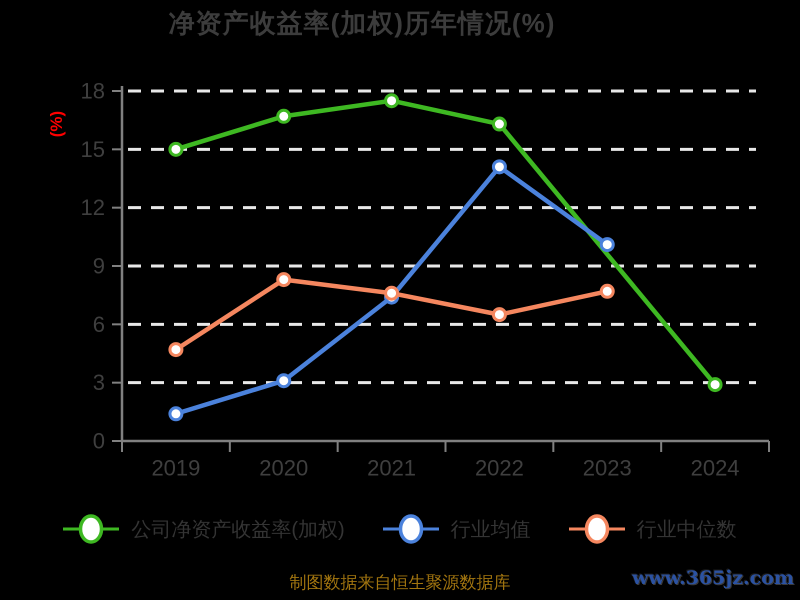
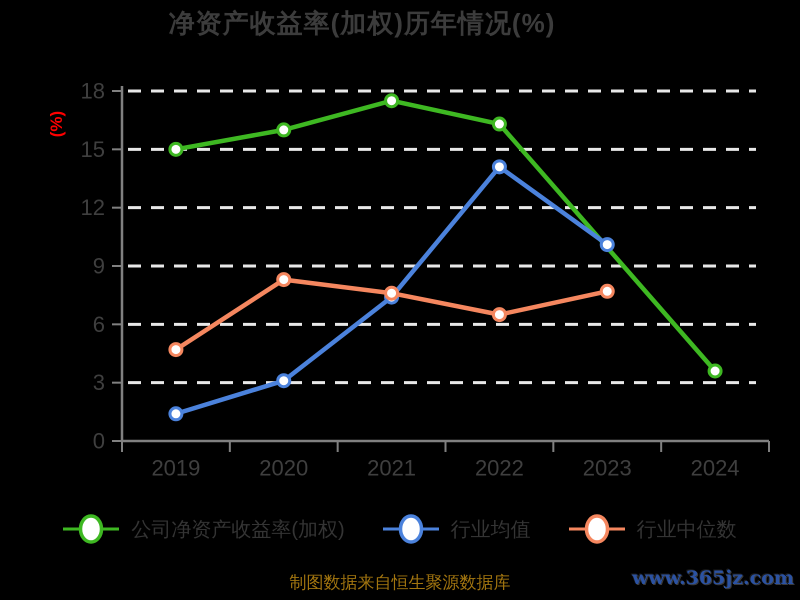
公司净资产收益率(加权)/2020: 16.7 -> 16.0
公司净资产收益率(加权)/2024: 2.9 -> 3.6
